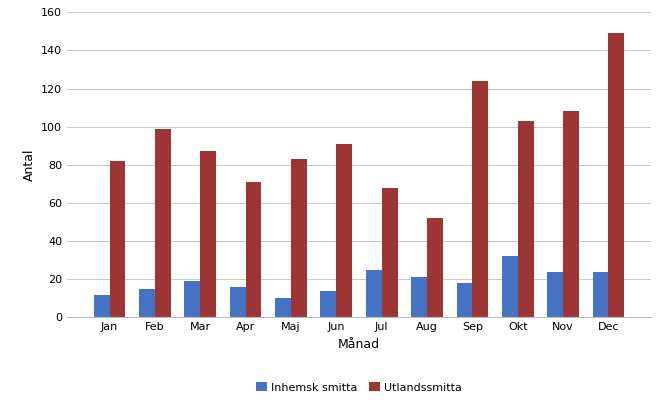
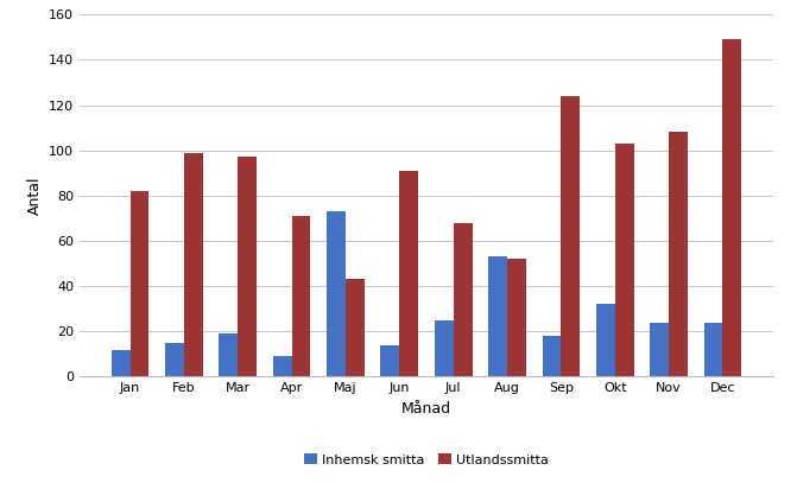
Utlandssmitta/Mar: 87 -> 97
Inhemsk smitta/Apr: 16 -> 9
Inhemsk smitta/Maj: 10 -> 73
Utlandssmitta/Maj: 83 -> 43
Inhemsk smitta/Aug: 21 -> 53
